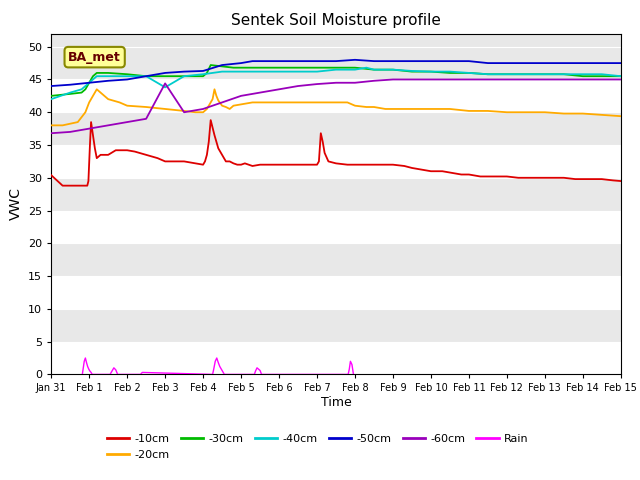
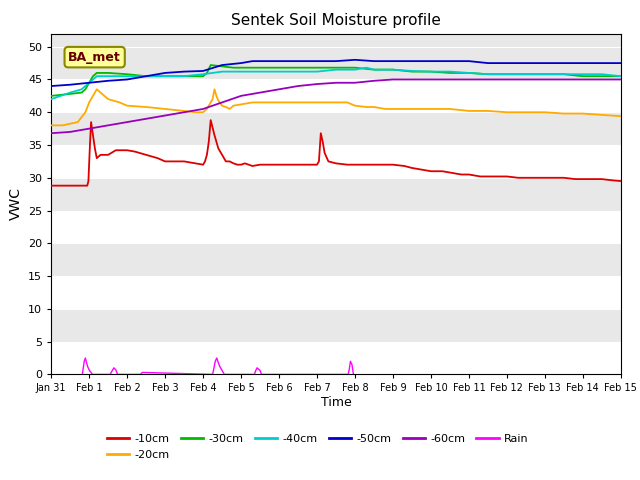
-10cm/Jan 31: 30.4 -> 28.8
-40cm/Feb 3: 43.8 -> 45.5
-60cm/Feb 3: 44.4 -> 39.5
